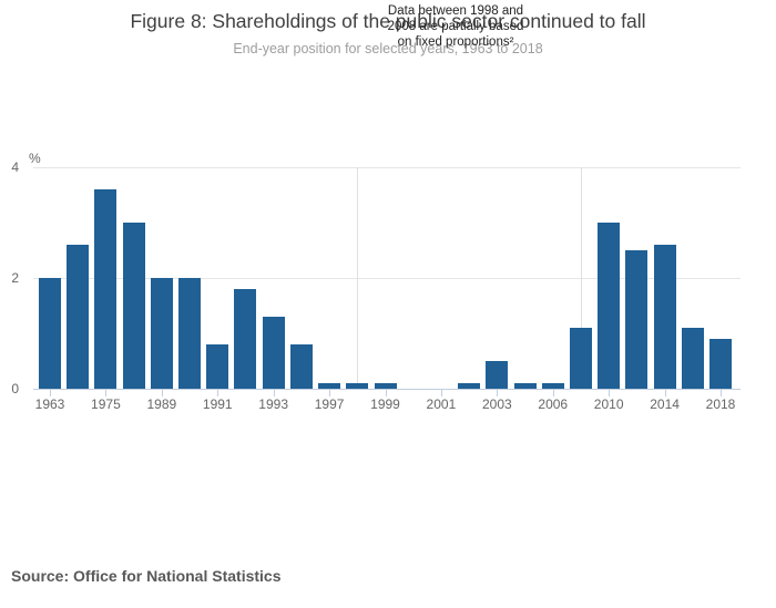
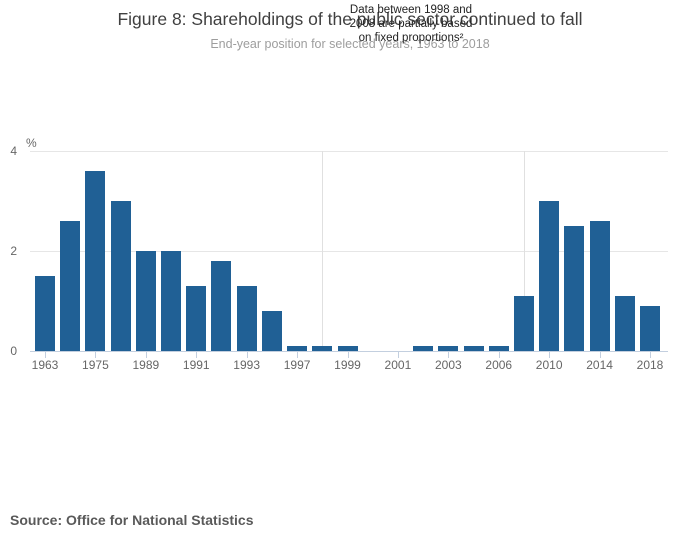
1963: 2.0 -> 1.5
1991: 0.8 -> 1.3
2003: 0.5 -> 0.1
